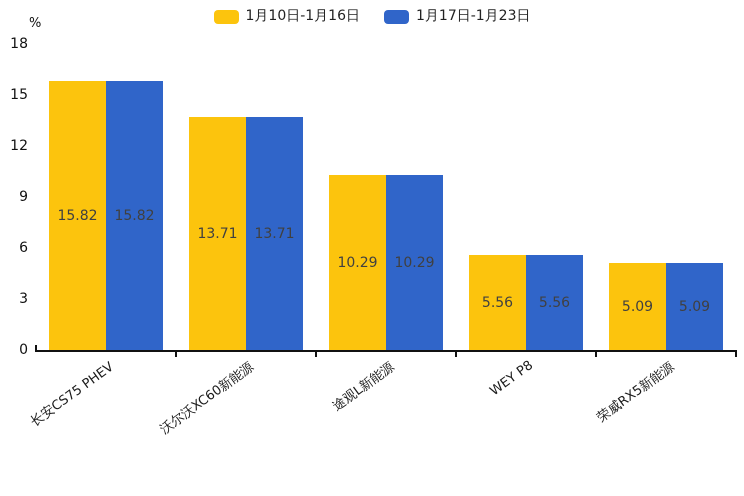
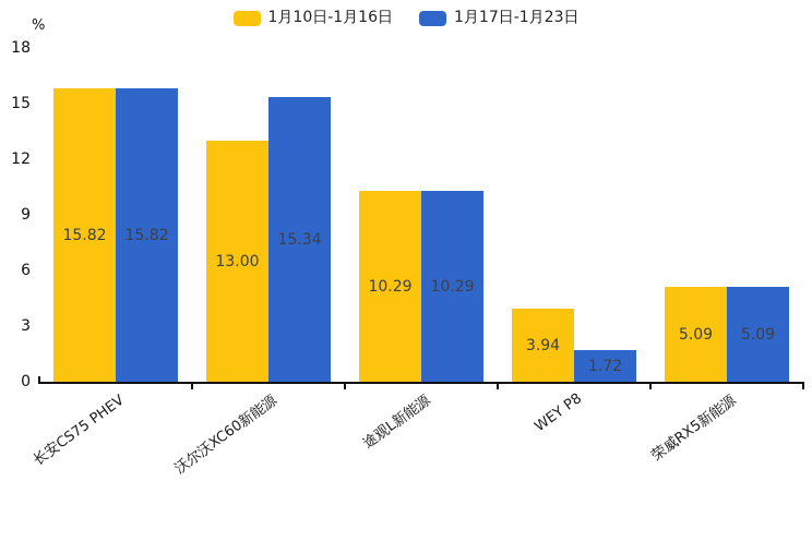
1月10日-1月16日/沃尔沃XC60新能源: 13.71 -> 13.00
1月17日-1月23日/沃尔沃XC60新能源: 13.71 -> 15.34
1月10日-1月16日/WEY P8: 5.56 -> 3.94
1月17日-1月23日/WEY P8: 5.56 -> 1.72
